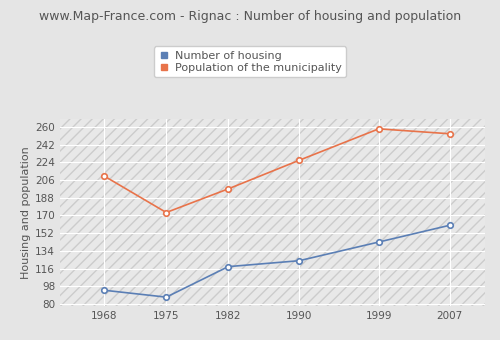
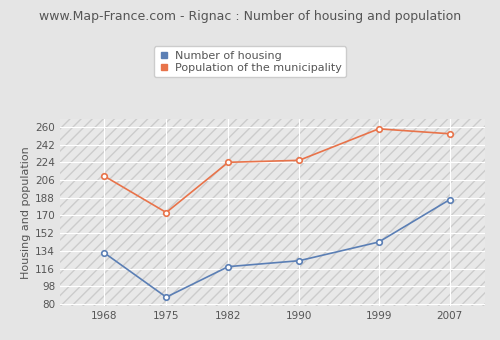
Number of housing/1968: 94 -> 132
Population of the municipality/1982: 197 -> 224
Number of housing/2007: 160 -> 186
